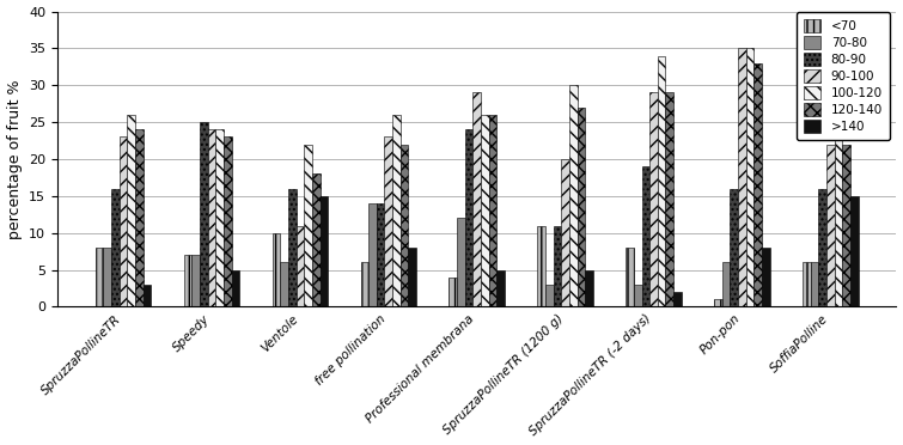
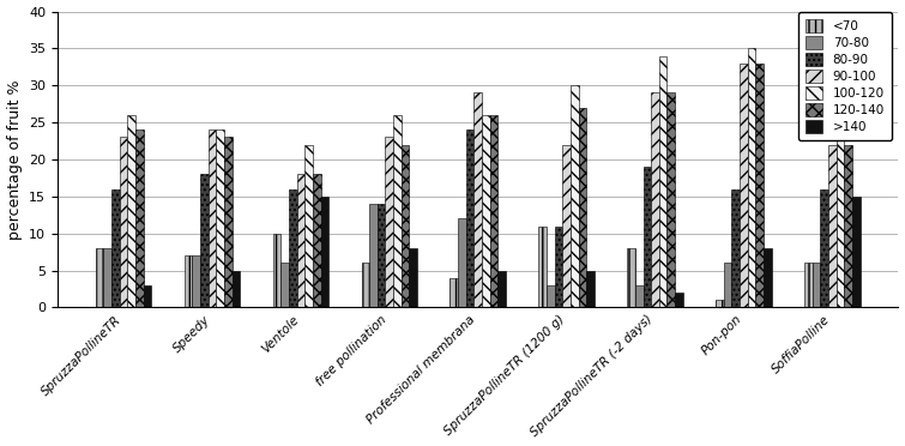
80-90/Speedy: 25 -> 18
90-100/Ventole: 11 -> 18
90-100/SpruzzaPollineTR (1200 g): 20 -> 22
90-100/Pon-pon: 35 -> 33
